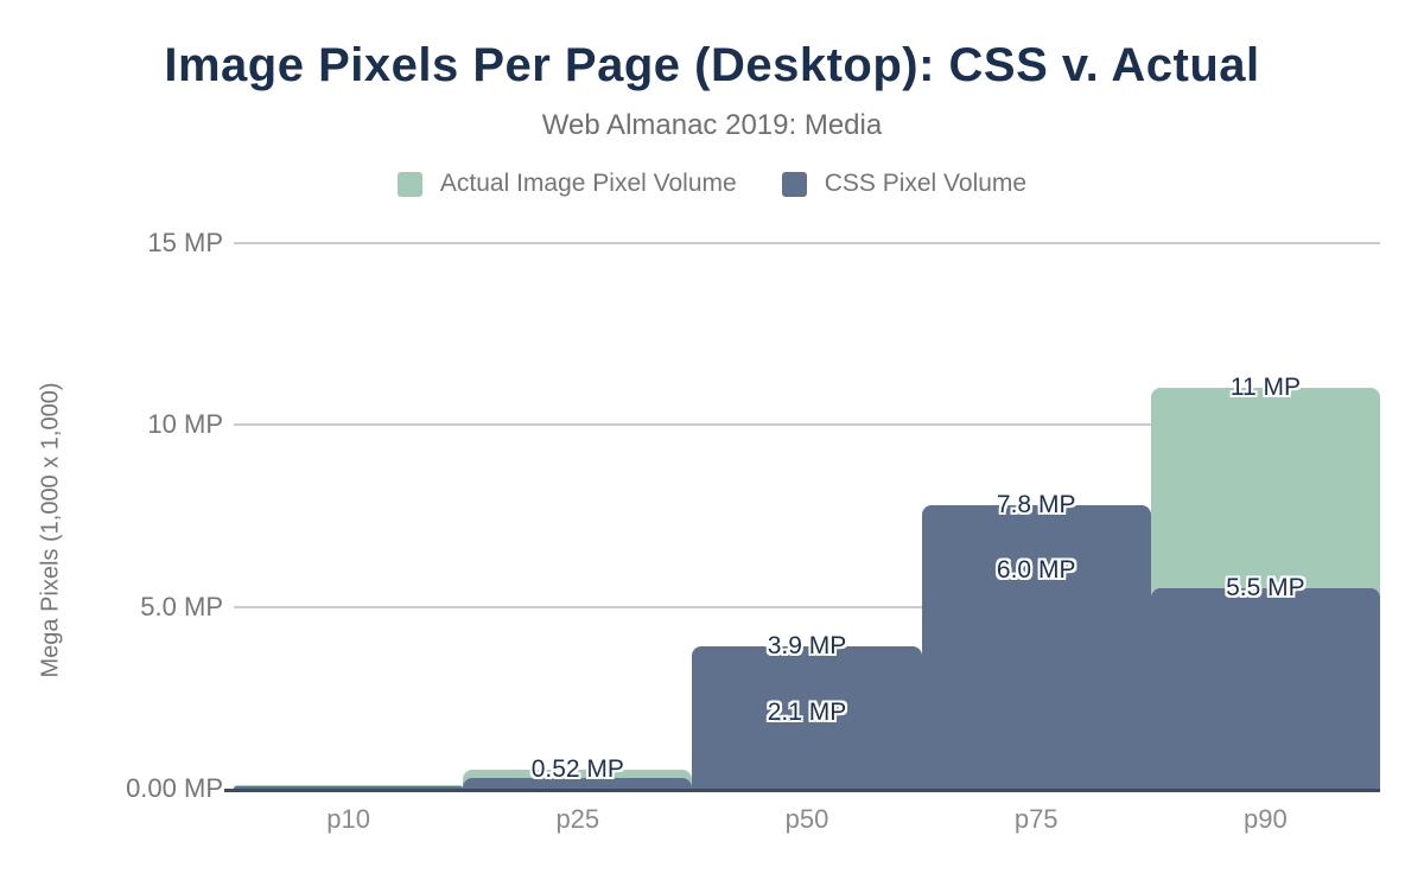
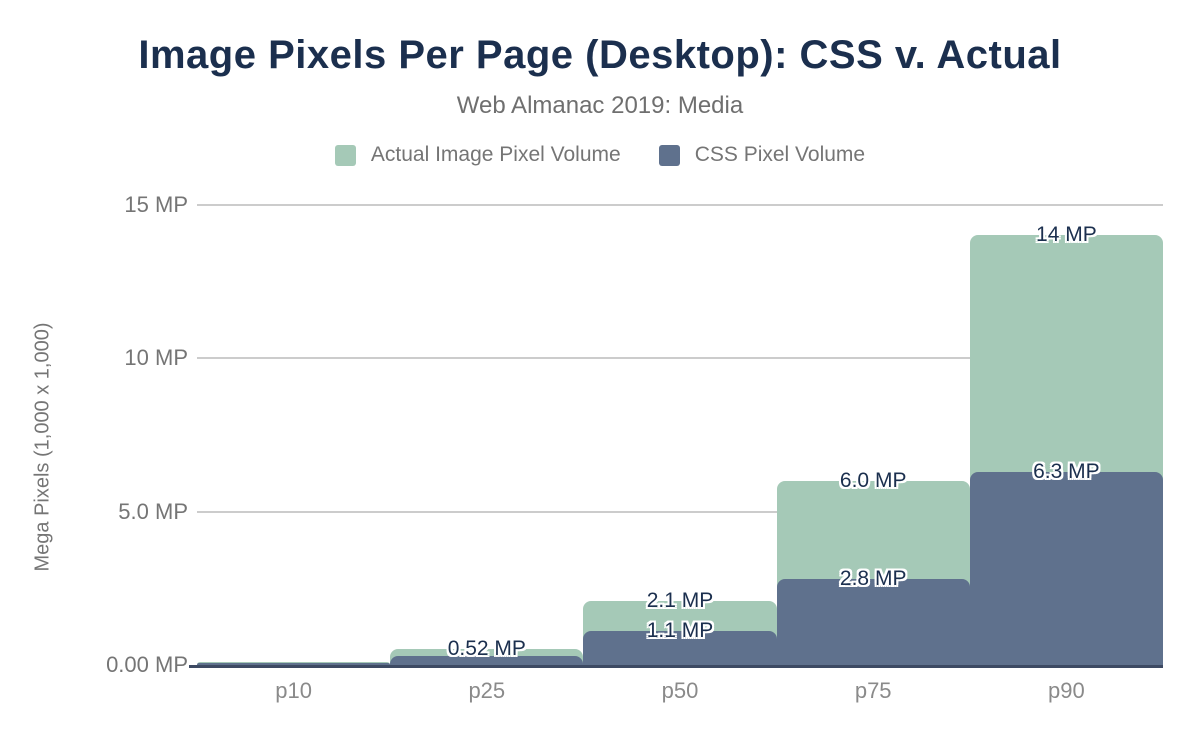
CSS Pixel Volume/p50: 3.9 -> 1.1
CSS Pixel Volume/p75: 7.8 -> 2.8
Actual Image Pixel Volume/p90: 11 -> 14
CSS Pixel Volume/p90: 5.5 -> 6.3
